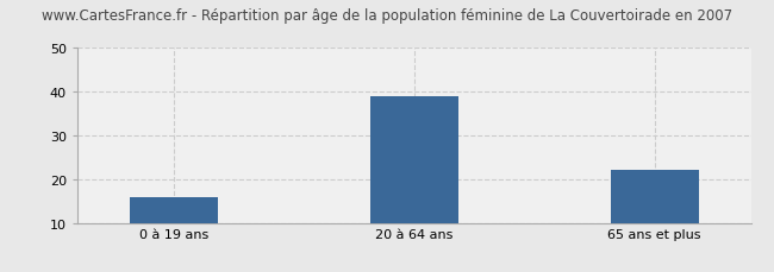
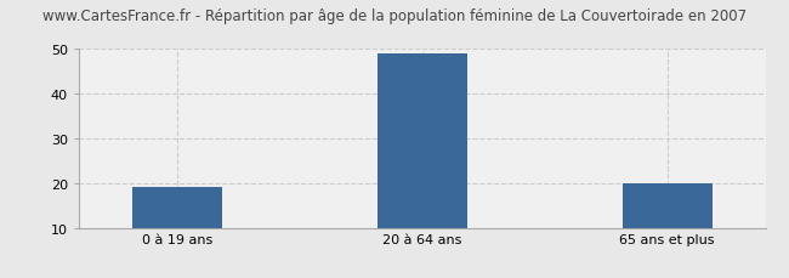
0 à 19 ans: 16 -> 19
20 à 64 ans: 39 -> 49
65 ans et plus: 22 -> 20
